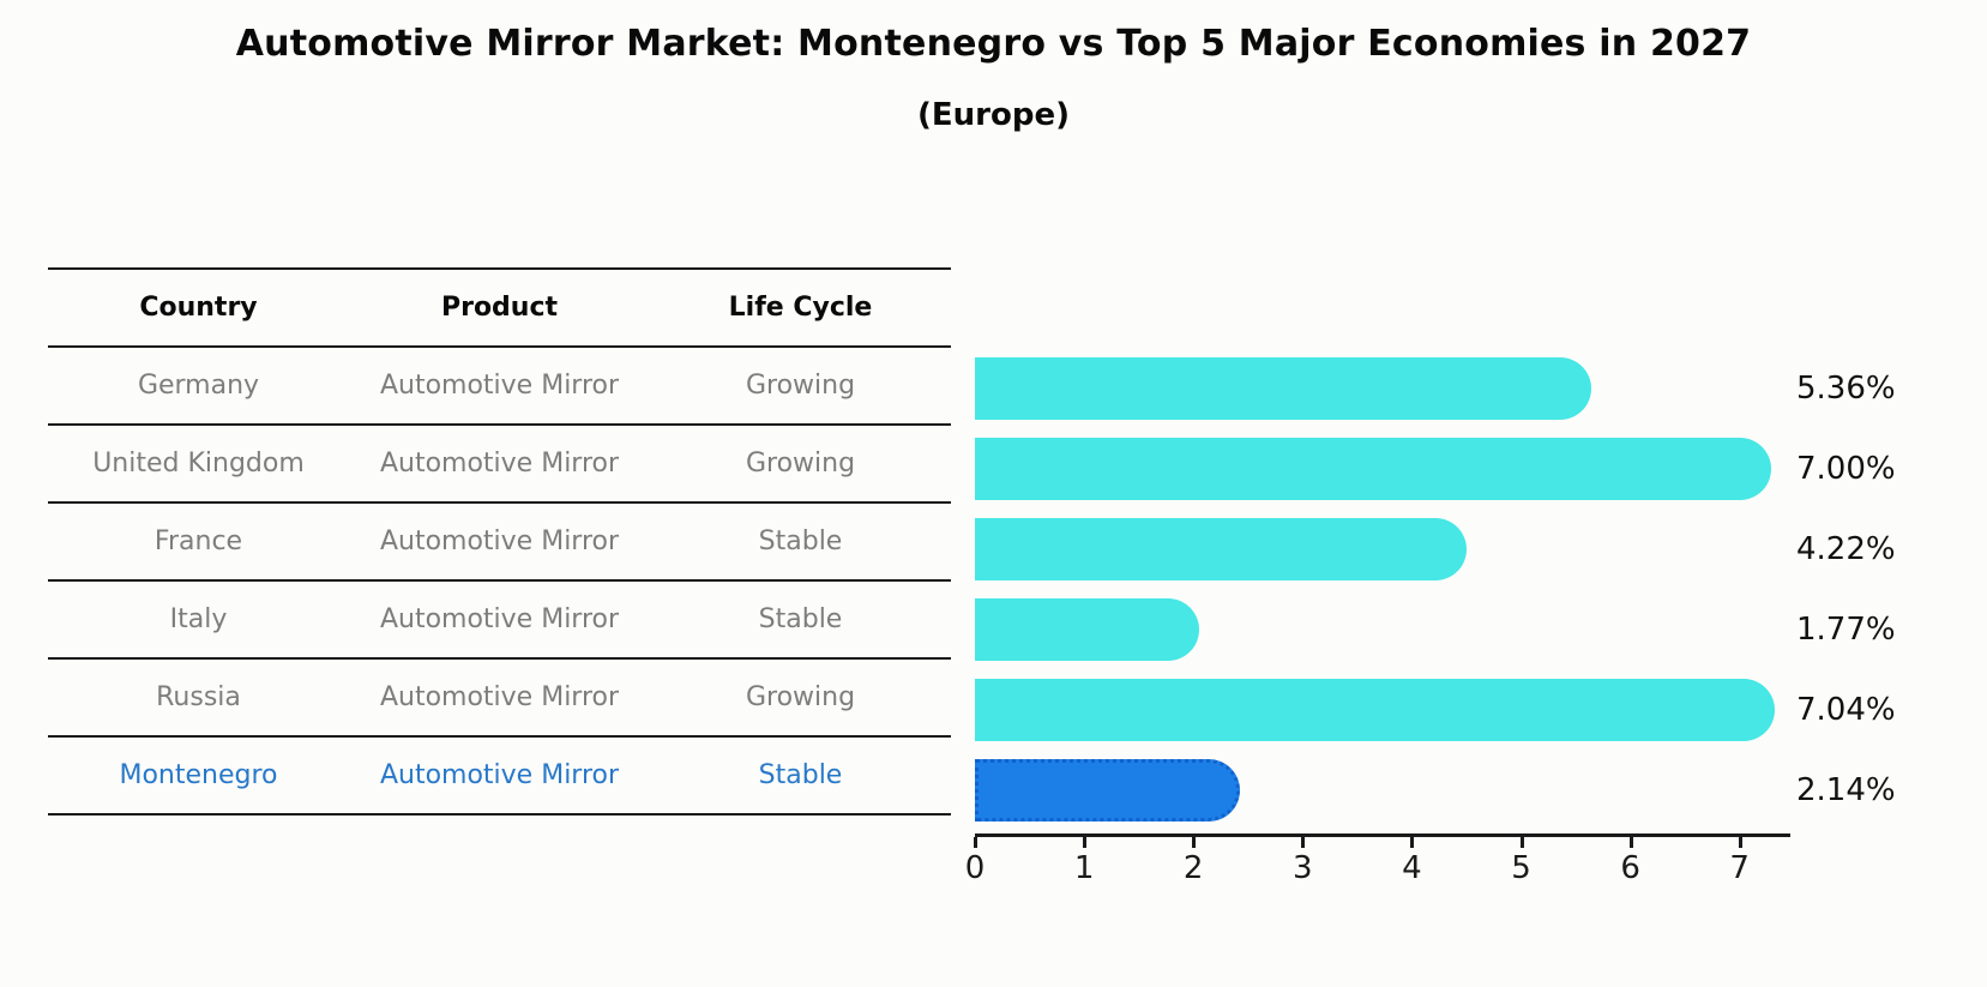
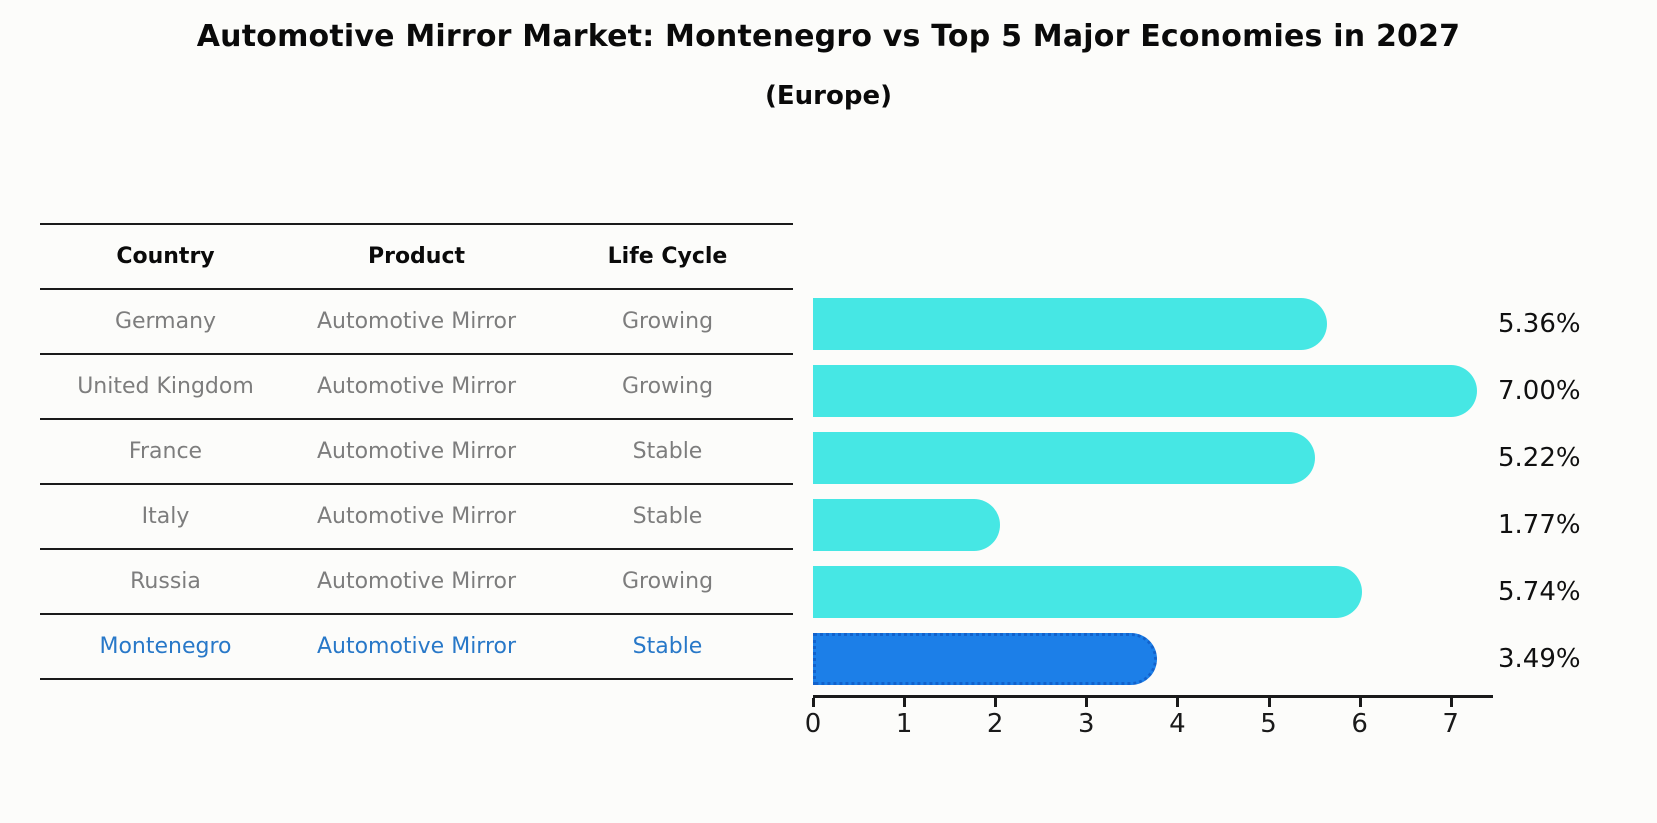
France: 4.22% -> 5.22%
Russia: 7.04% -> 5.74%
Montenegro: 2.14% -> 3.49%
